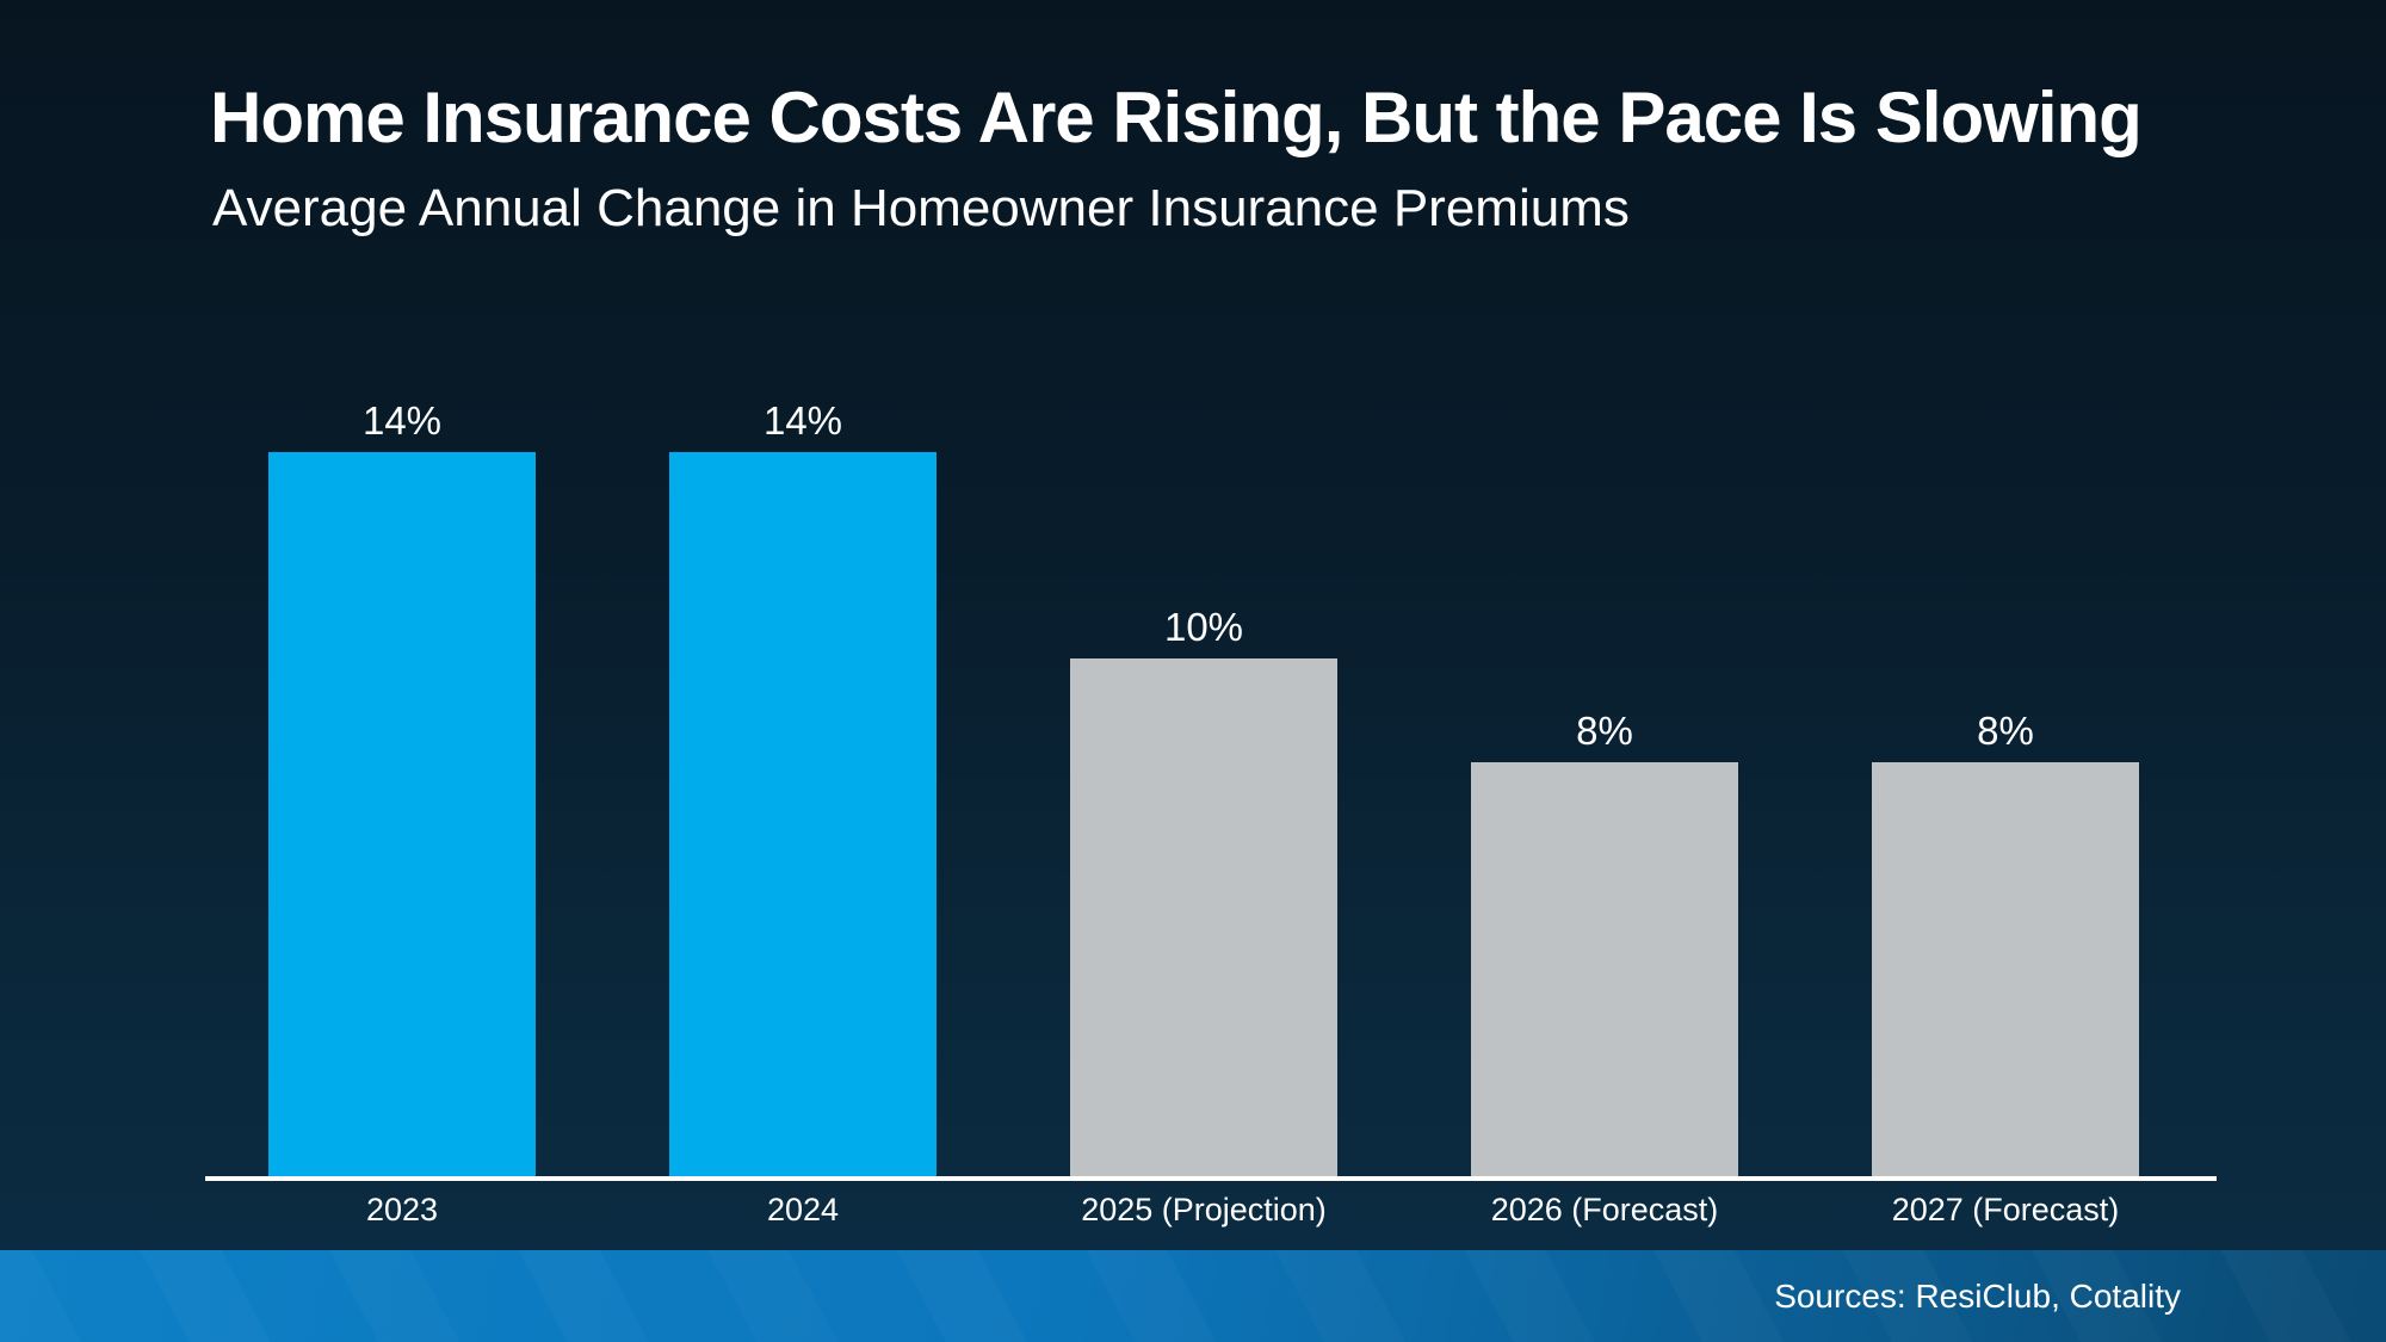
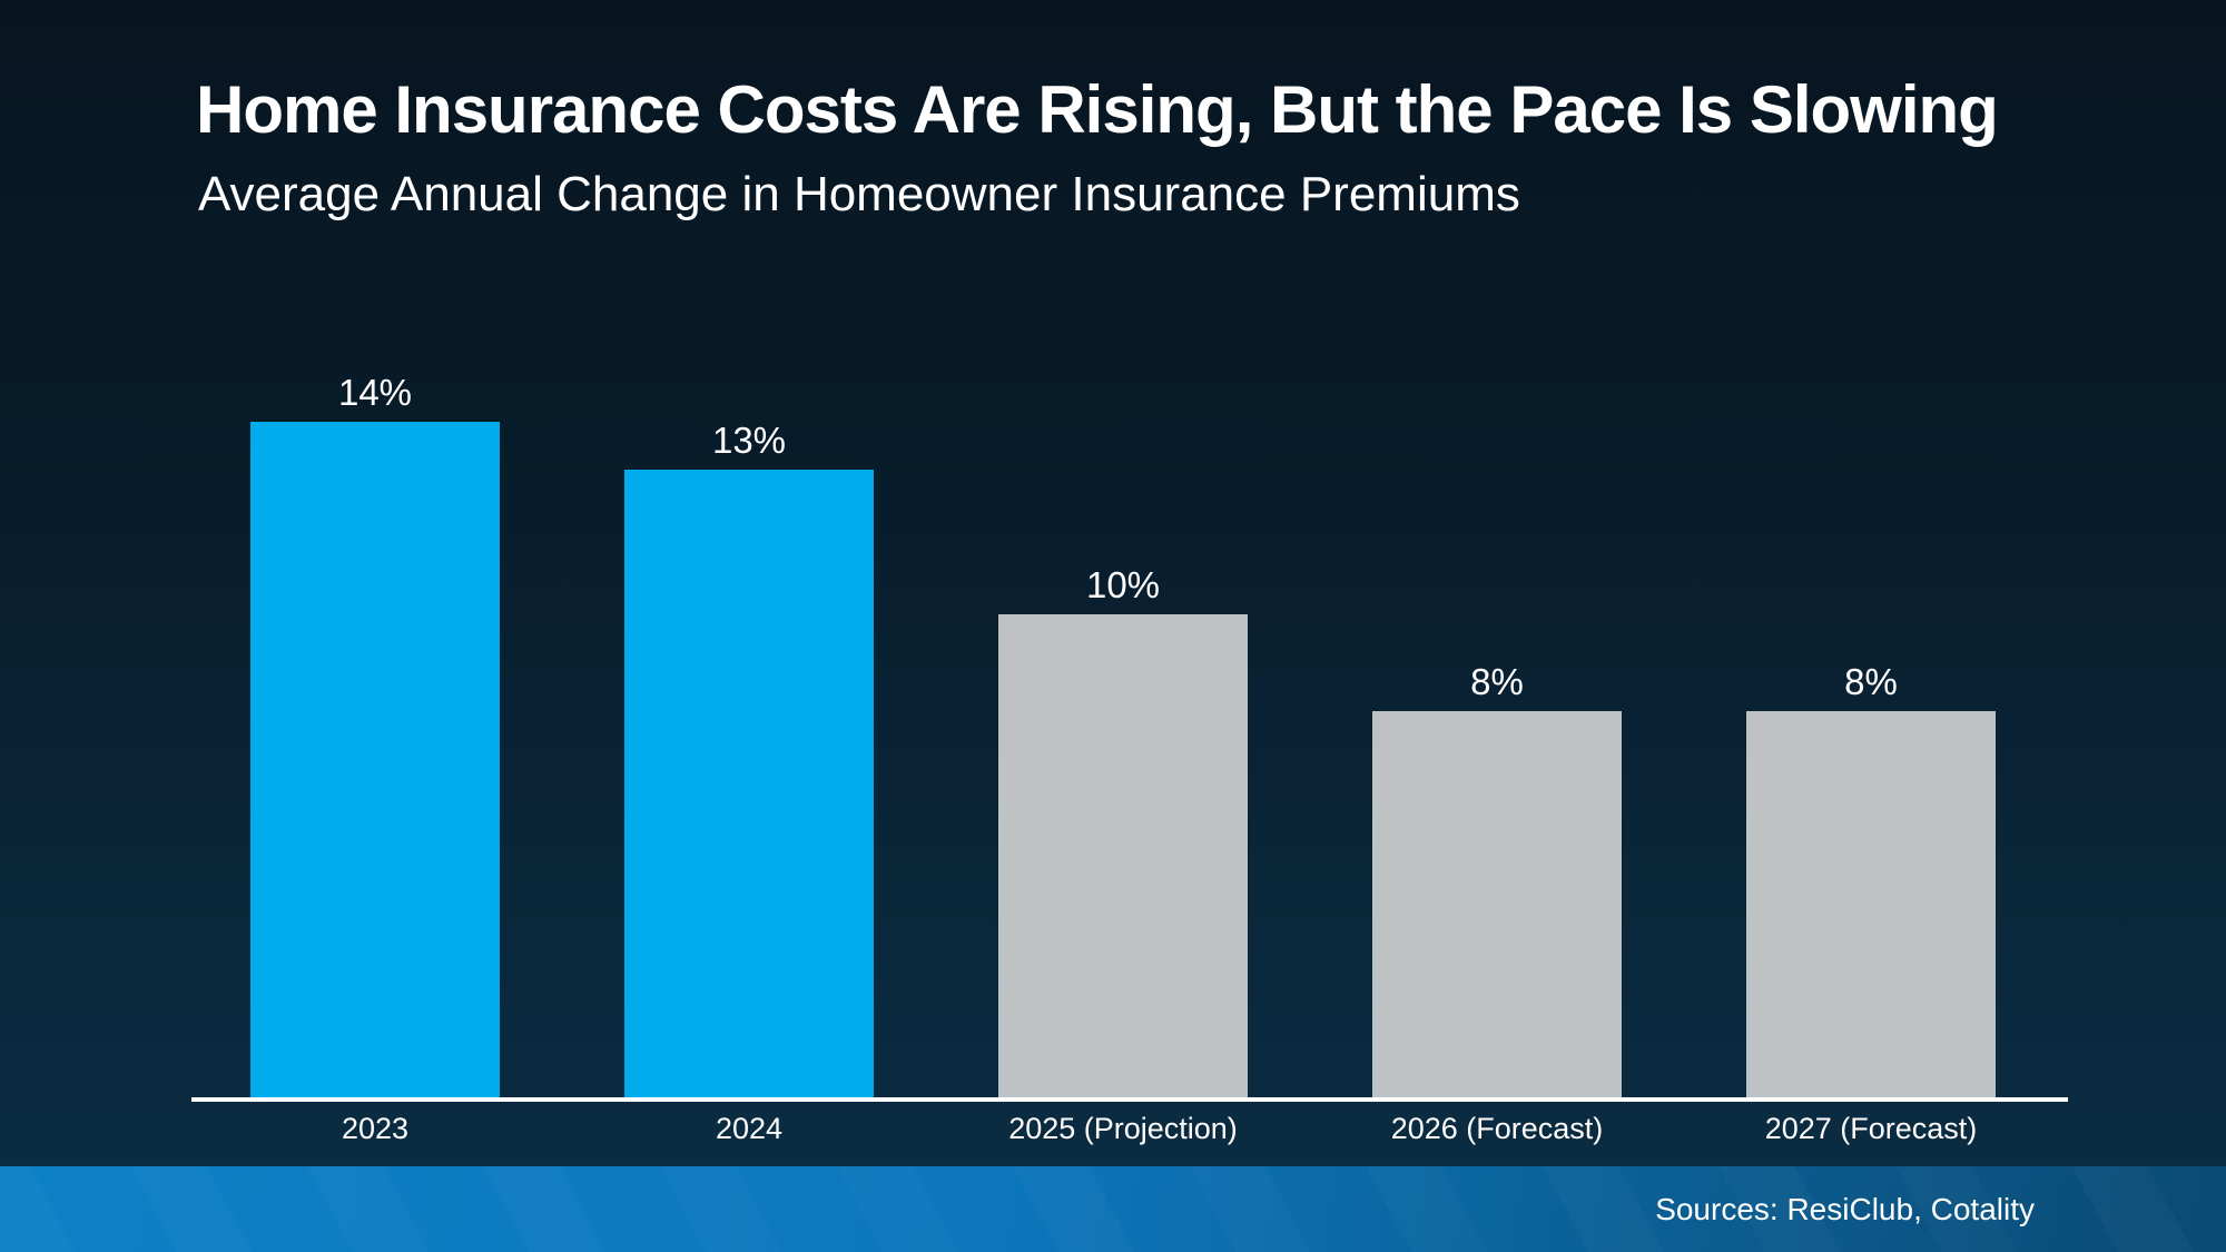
2024: 14% -> 13%
